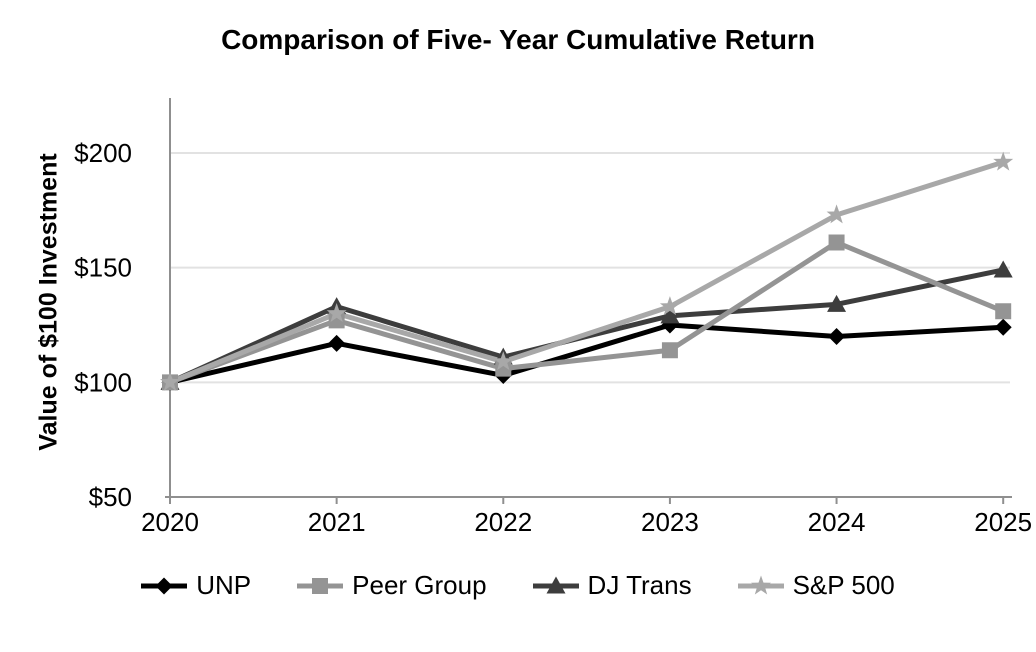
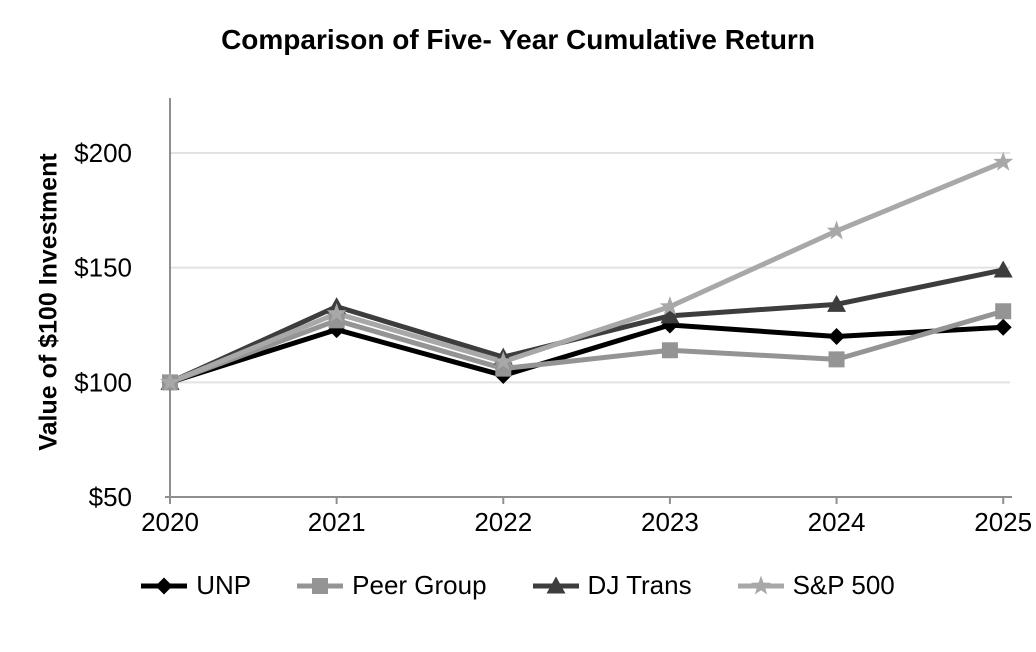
UNP/2021: $117 -> $123
Peer Group/2024: $161 -> $110
S&P 500/2024: $173 -> $166
